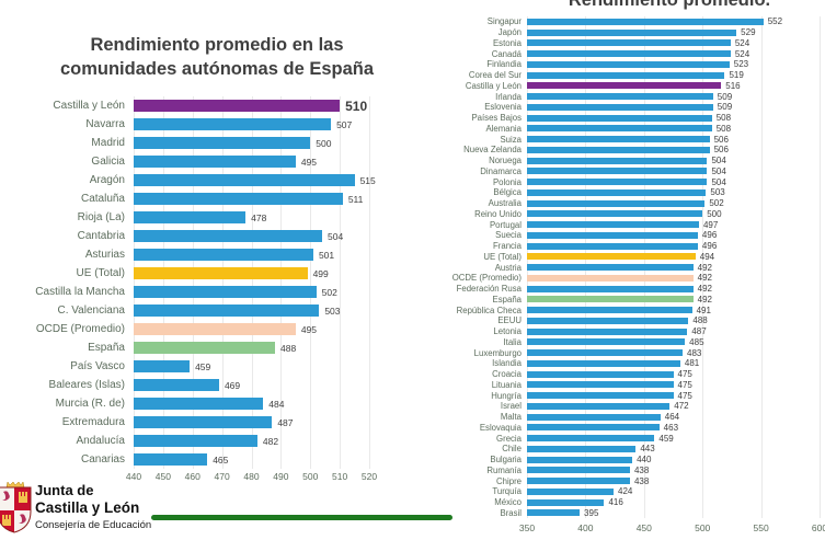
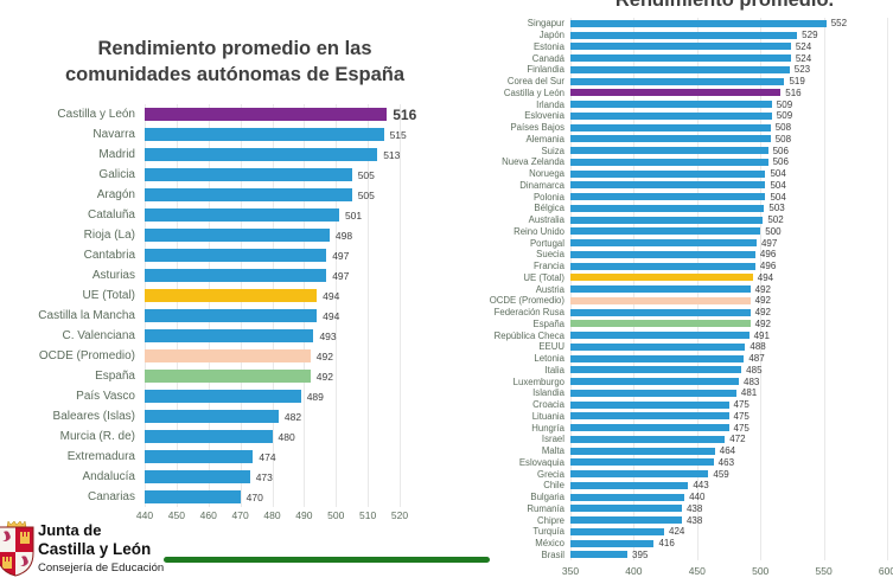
Rendimiento promedio en las comunidades autónomas de España/Castilla y León: 510 -> 516
Rendimiento promedio en las comunidades autónomas de España/Navarra: 507 -> 515
Rendimiento promedio en las comunidades autónomas de España/Madrid: 500 -> 513
Rendimiento promedio en las comunidades autónomas de España/Galicia: 495 -> 505
Rendimiento promedio en las comunidades autónomas de España/Aragón: 515 -> 505
Rendimiento promedio en las comunidades autónomas de España/Cataluña: 511 -> 501
Rendimiento promedio en las comunidades autónomas de España/Rioja (La): 478 -> 498
Rendimiento promedio en las comunidades autónomas de España/Cantabria: 504 -> 497
Rendimiento promedio en las comunidades autónomas de España/Asturias: 501 -> 497
Rendimiento promedio en las comunidades autónomas de España/UE (Total): 499 -> 494
Rendimiento promedio en las comunidades autónomas de España/Castilla la Mancha: 502 -> 494
Rendimiento promedio en las comunidades autónomas de España/C. Valenciana: 503 -> 493
Rendimiento promedio en las comunidades autónomas de España/OCDE (Promedio): 495 -> 492
Rendimiento promedio en las comunidades autónomas de España/España: 488 -> 492
Rendimiento promedio en las comunidades autónomas de España/País Vasco: 459 -> 489
Rendimiento promedio en las comunidades autónomas de España/Baleares (Islas): 469 -> 482
Rendimiento promedio en las comunidades autónomas de España/Murcia (R. de): 484 -> 480
Rendimiento promedio en las comunidades autónomas de España/Extremadura: 487 -> 474
Rendimiento promedio en las comunidades autónomas de España/Andalucía: 482 -> 473
Rendimiento promedio en las comunidades autónomas de España/Canarias: 465 -> 470
